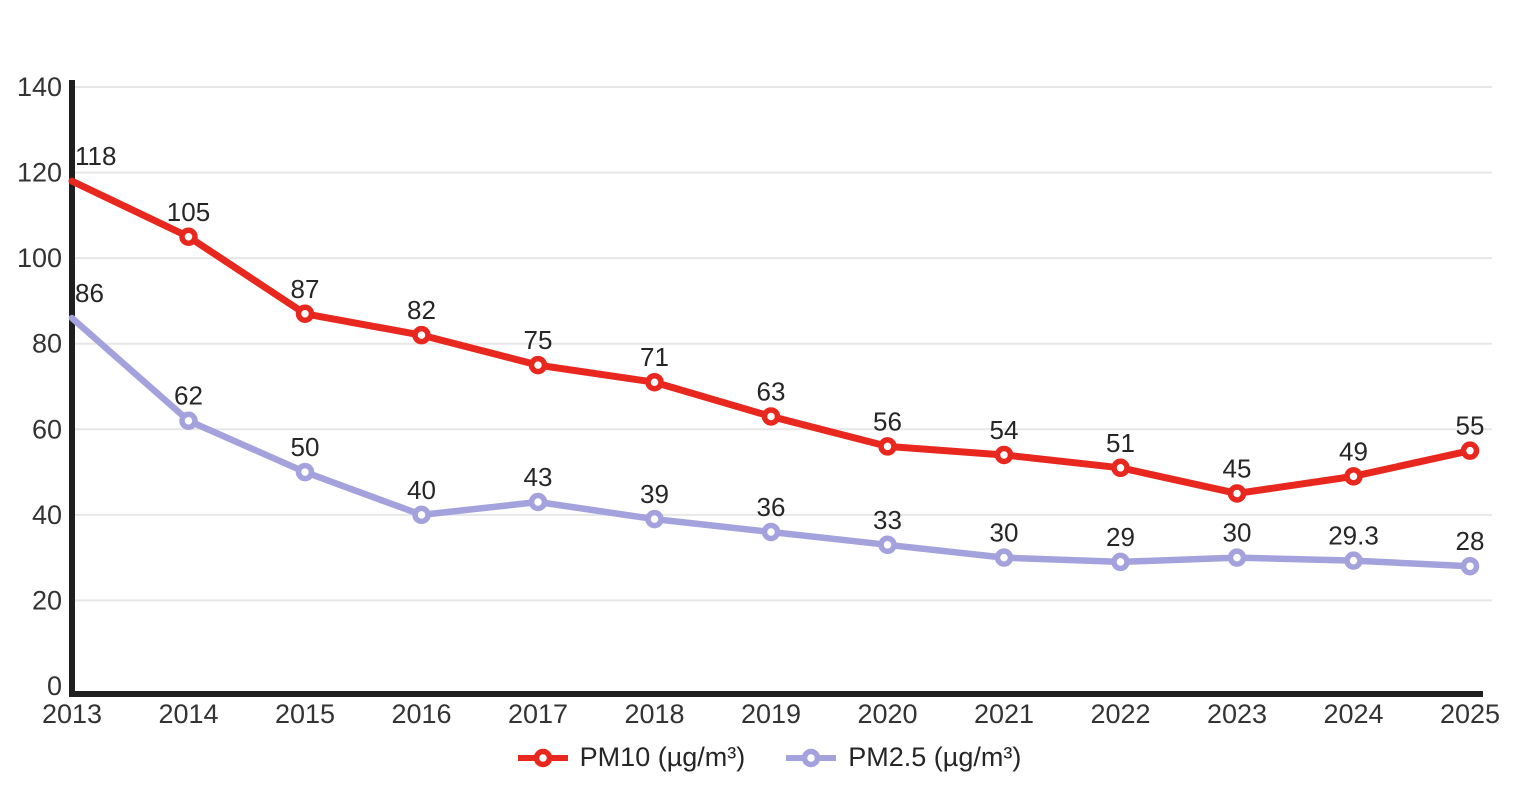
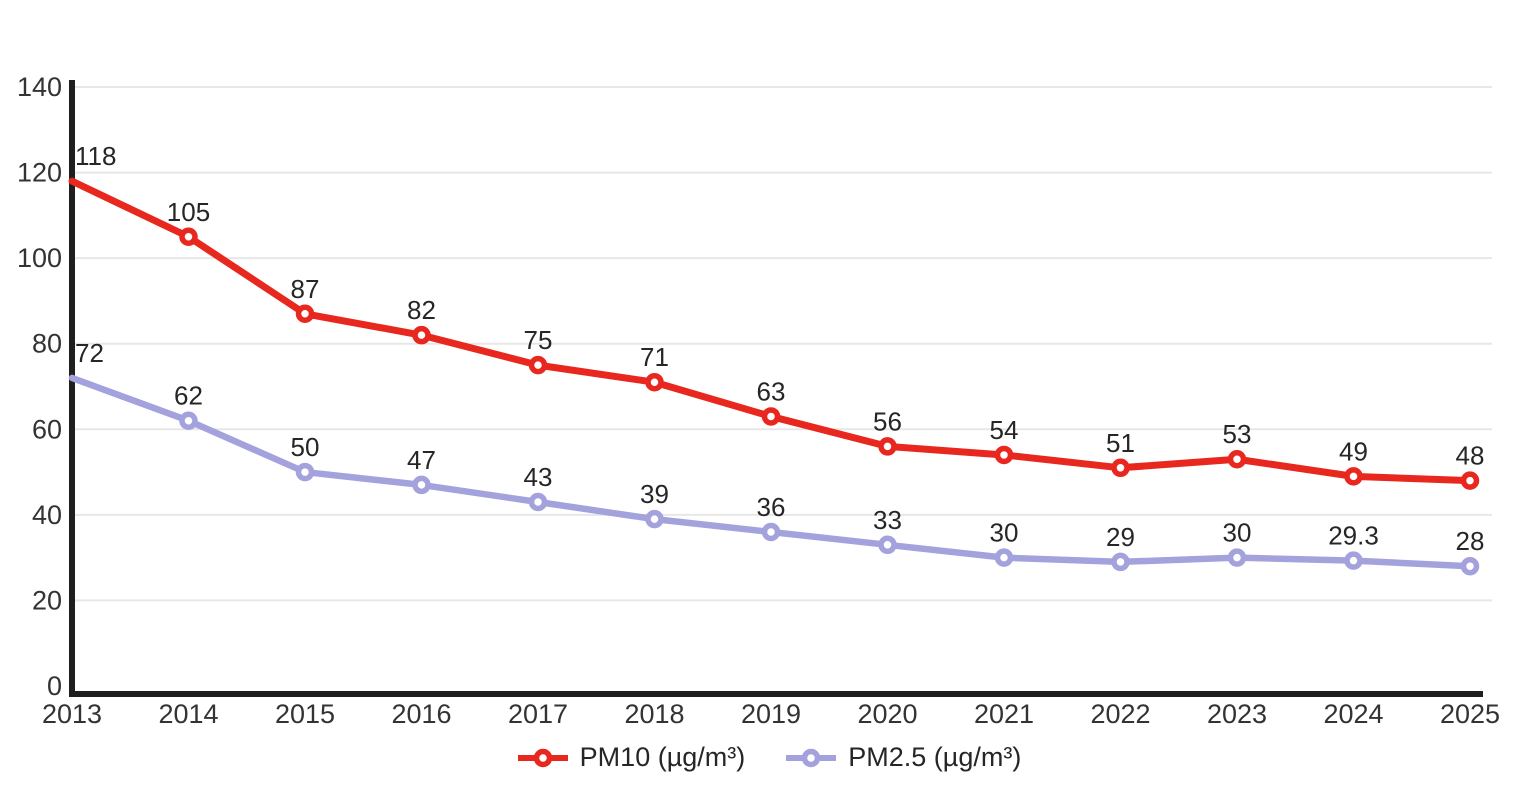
PM2.5 (µg/m³)/2013: 86 -> 72
PM2.5 (µg/m³)/2016: 40 -> 47
PM10 (µg/m³)/2023: 45 -> 53
PM10 (µg/m³)/2025: 55 -> 48
